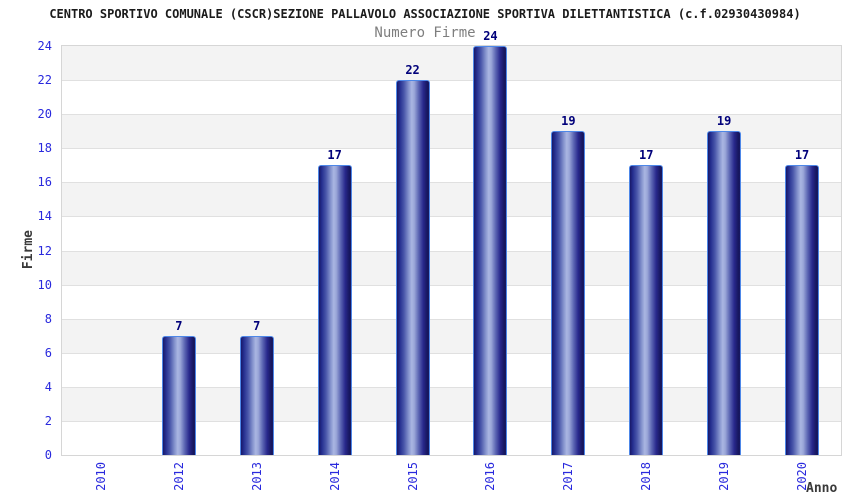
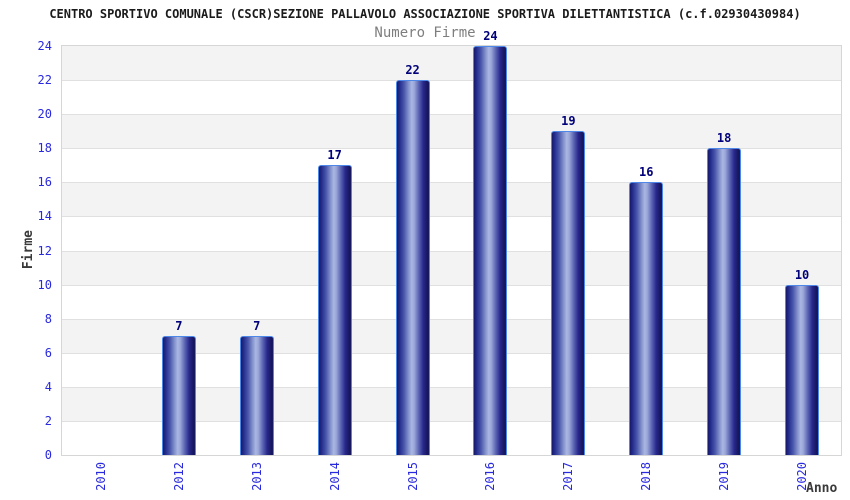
2018: 17 -> 16
2019: 19 -> 18
2020: 17 -> 10
